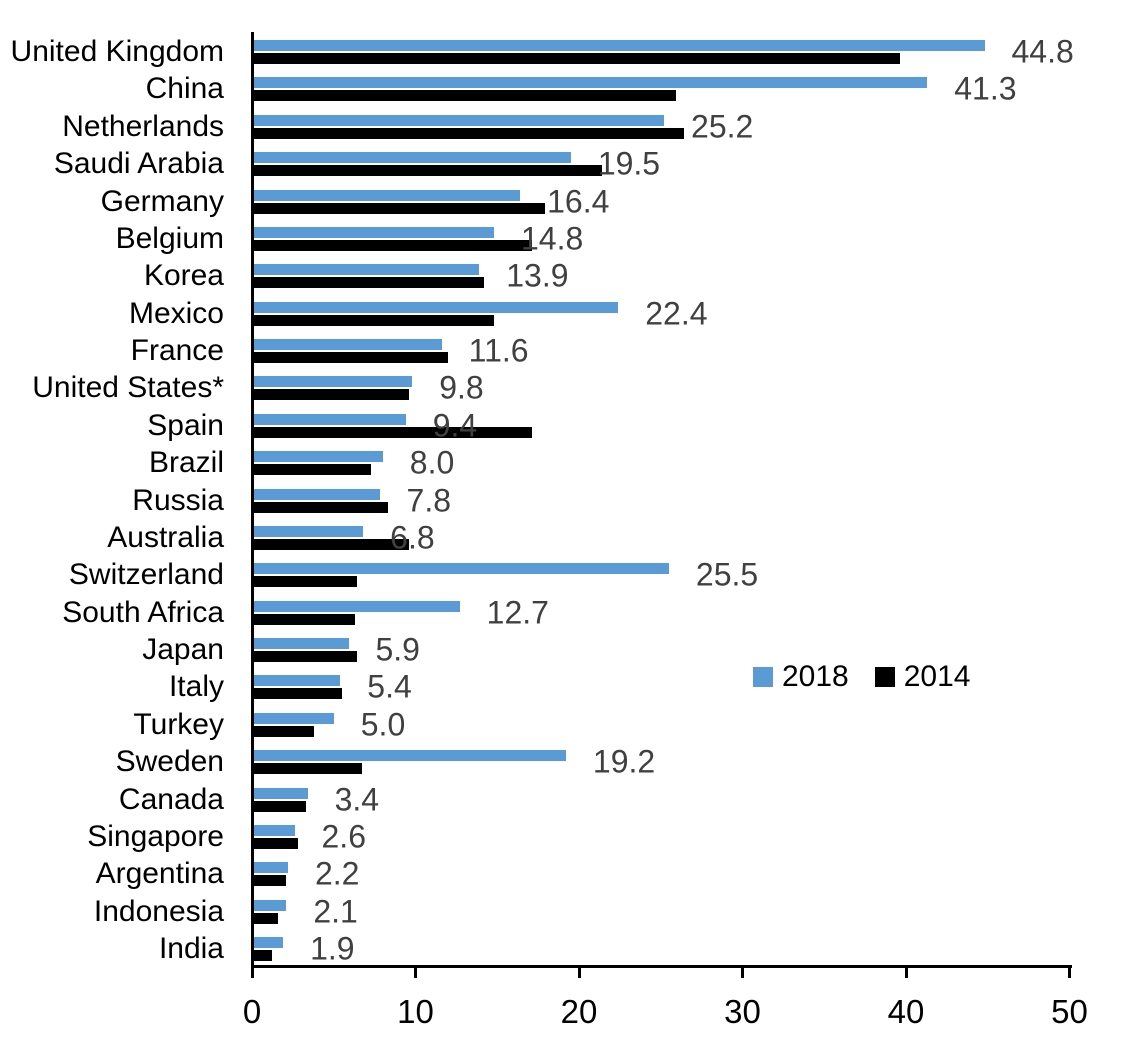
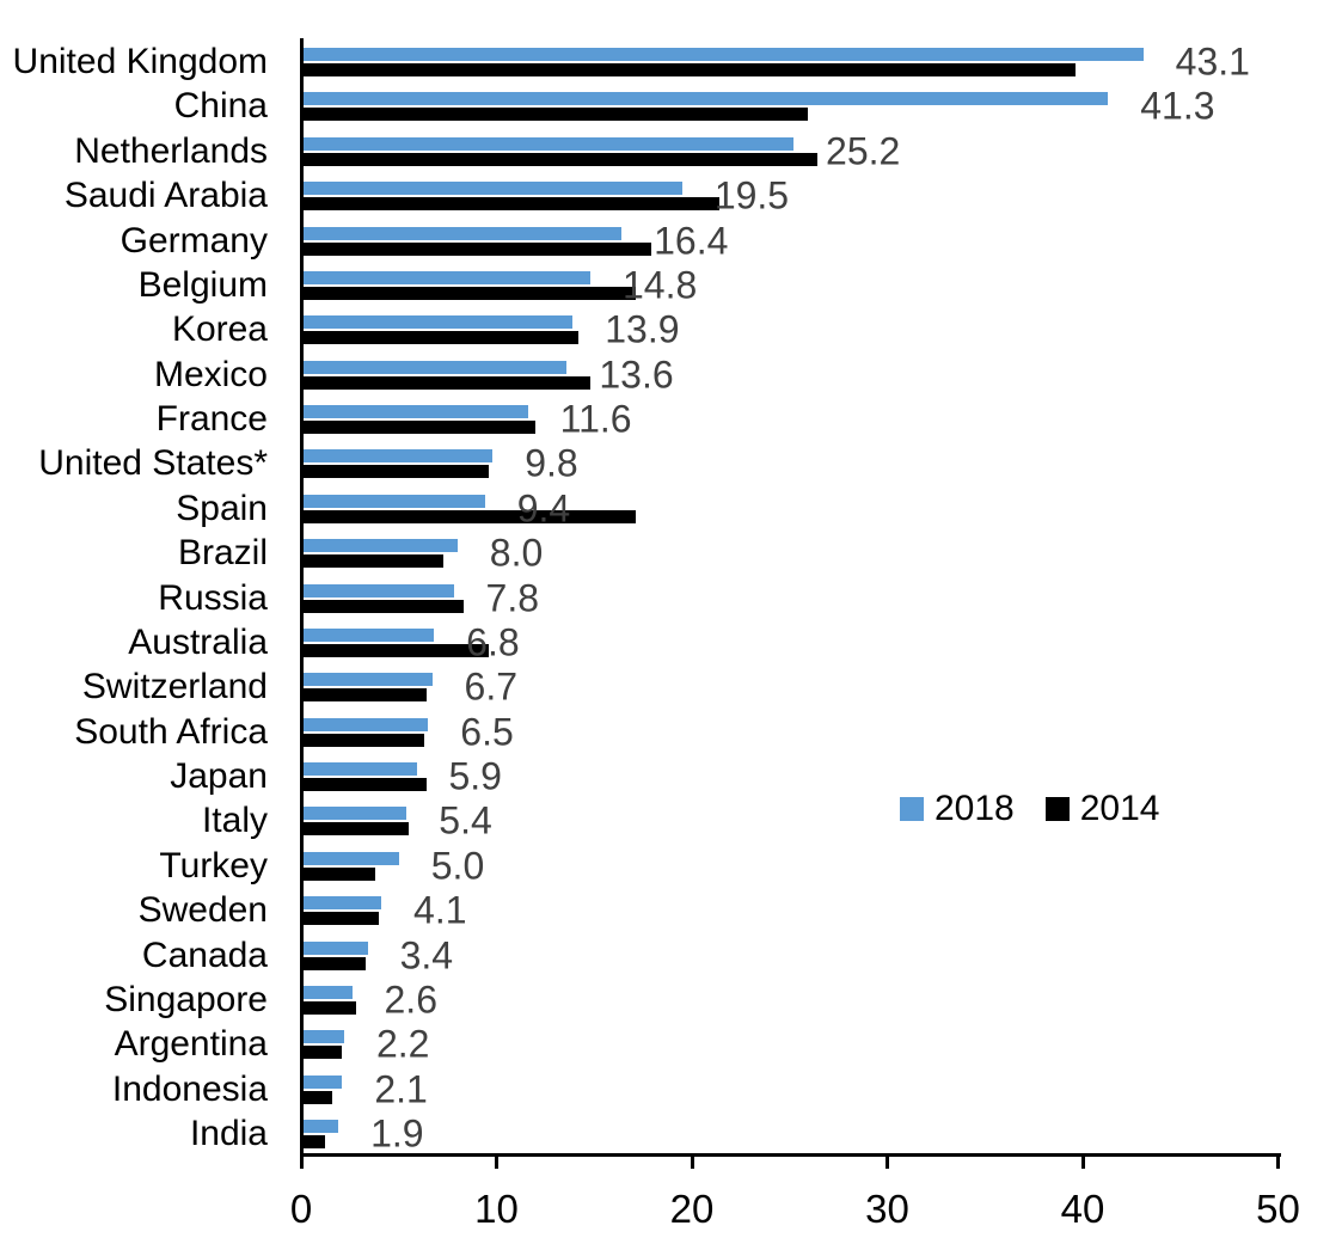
2018/United Kingdom: 44.8 -> 43.1
2018/Mexico: 22.4 -> 13.6
2018/Switzerland: 25.5 -> 6.7
2018/South Africa: 12.7 -> 6.5
2018/Sweden: 19.2 -> 4.1
2014/Sweden: 6.7 -> 4.0
